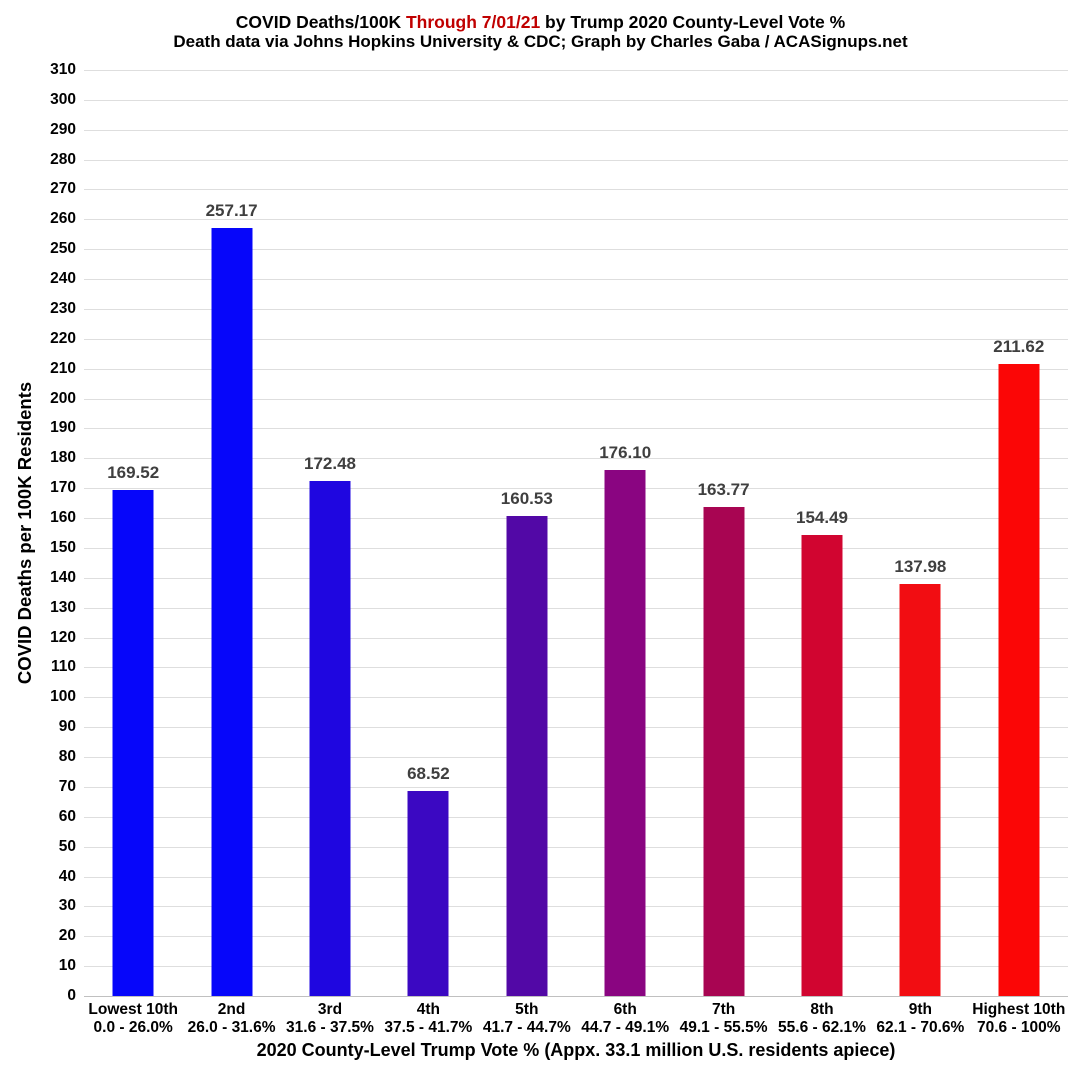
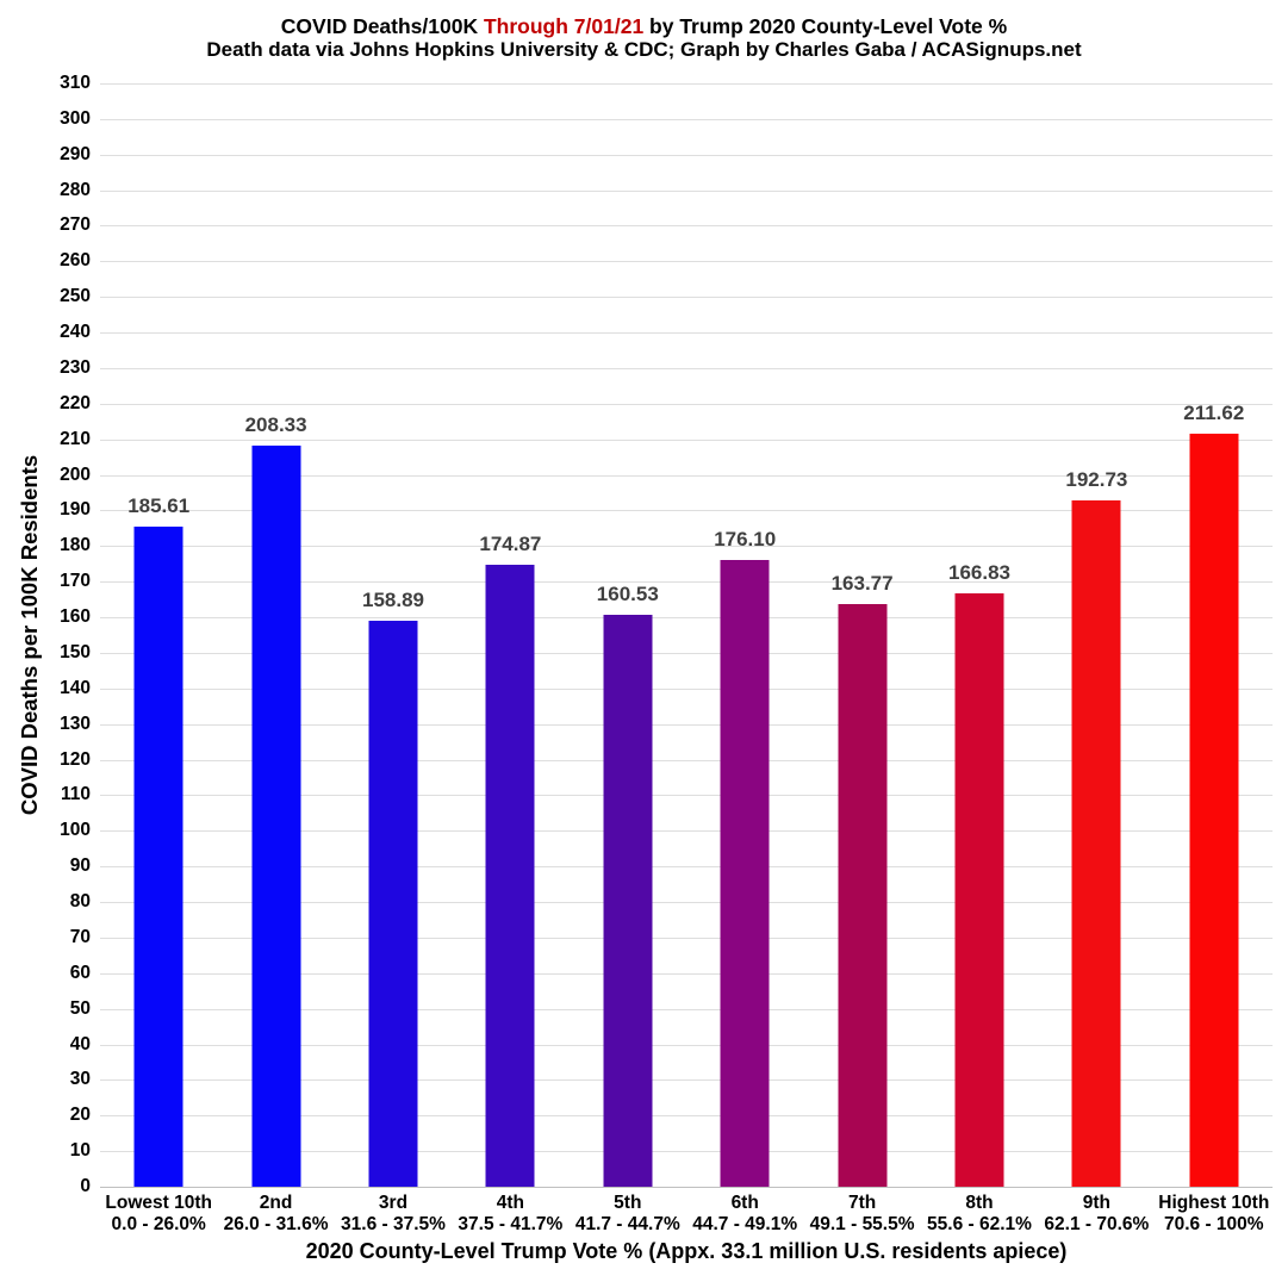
Lowest 10th: 169.52 -> 185.61
2nd: 257.17 -> 208.33
3rd: 172.48 -> 158.89
4th: 68.52 -> 174.87
8th: 154.49 -> 166.83
9th: 137.98 -> 192.73
